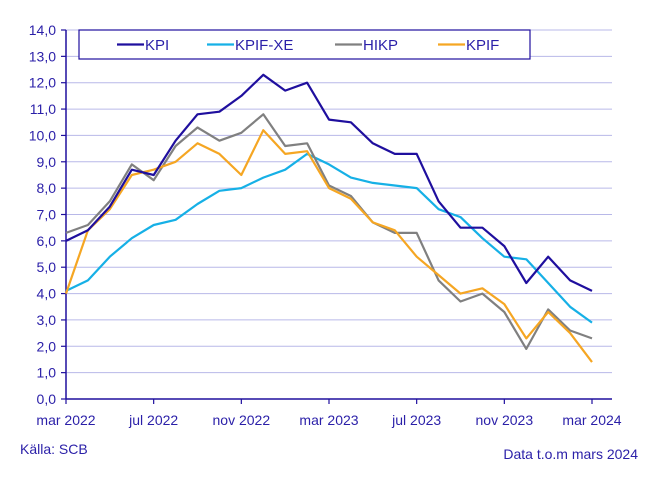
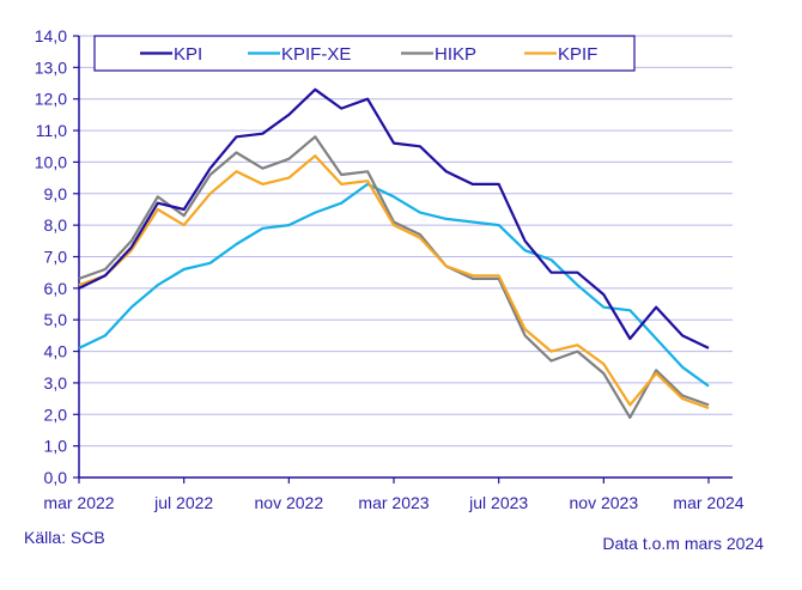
KPIF/mar 2022: 4,0 -> 6,1
KPIF/jul 2022: 8,7 -> 8,0
KPIF/nov 2022: 8,5 -> 9,5
KPIF/jul 2023: 5,4 -> 6,4
KPIF/mar 2024: 1,4 -> 2,2
